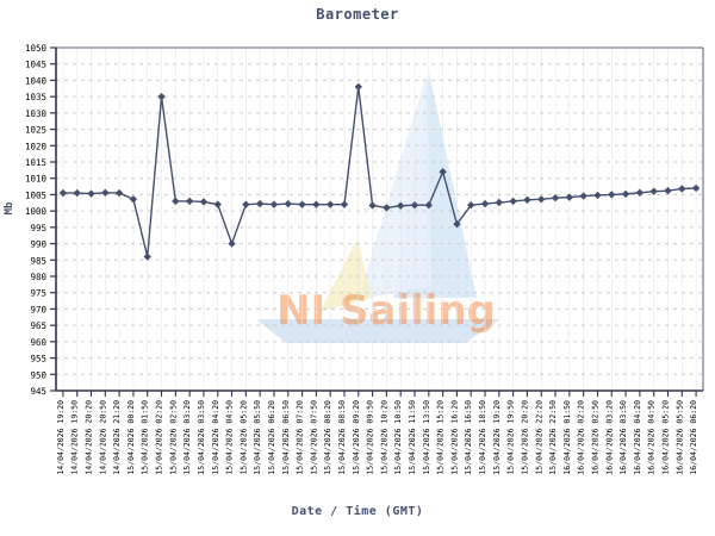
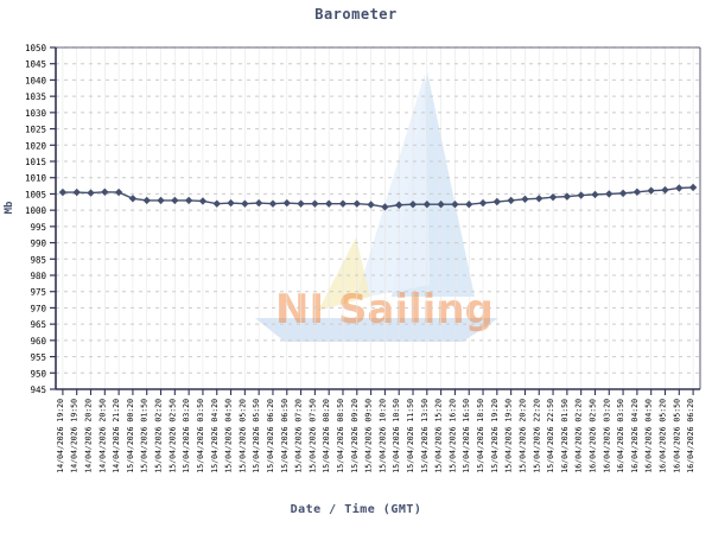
15/04/2026 01:50: 986 -> 1003
15/04/2026 02:20: 1035 -> 1003
15/04/2026 04:50: 990 -> 1002
15/04/2026 09:20: 1038 -> 1002
15/04/2026 15:20: 1012 -> 1002
15/04/2026 16:20: 996 -> 1002
